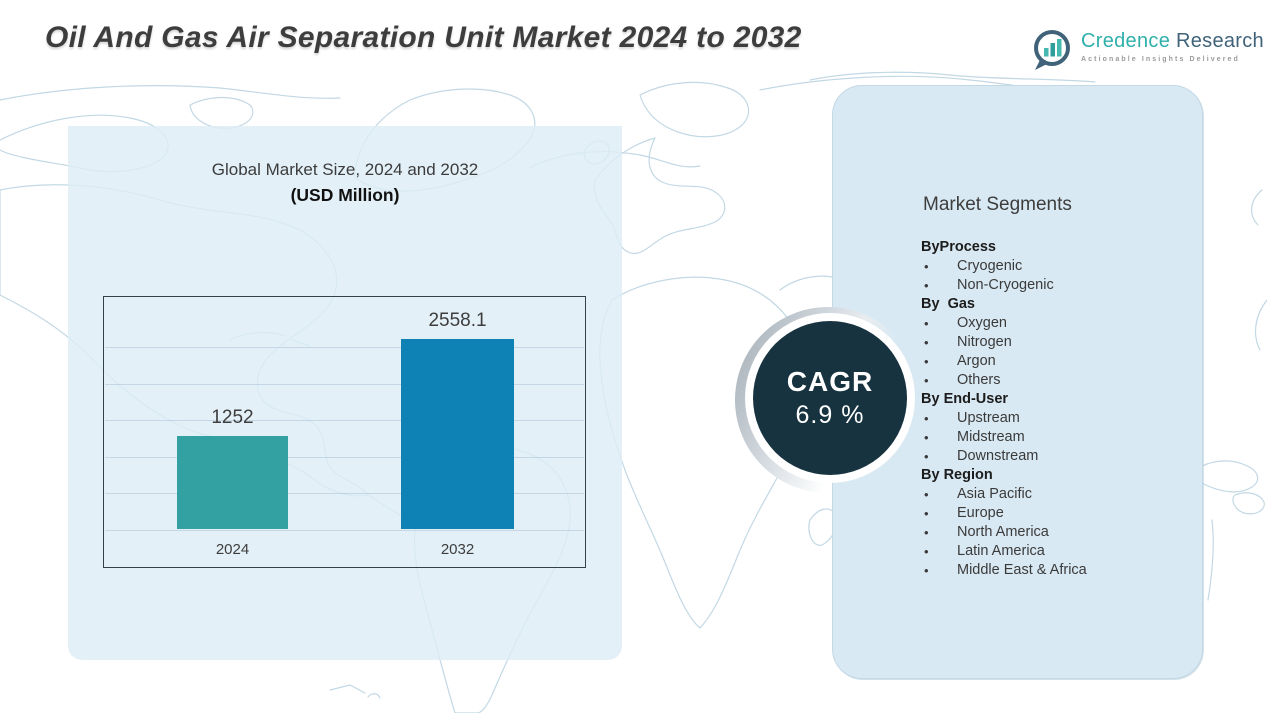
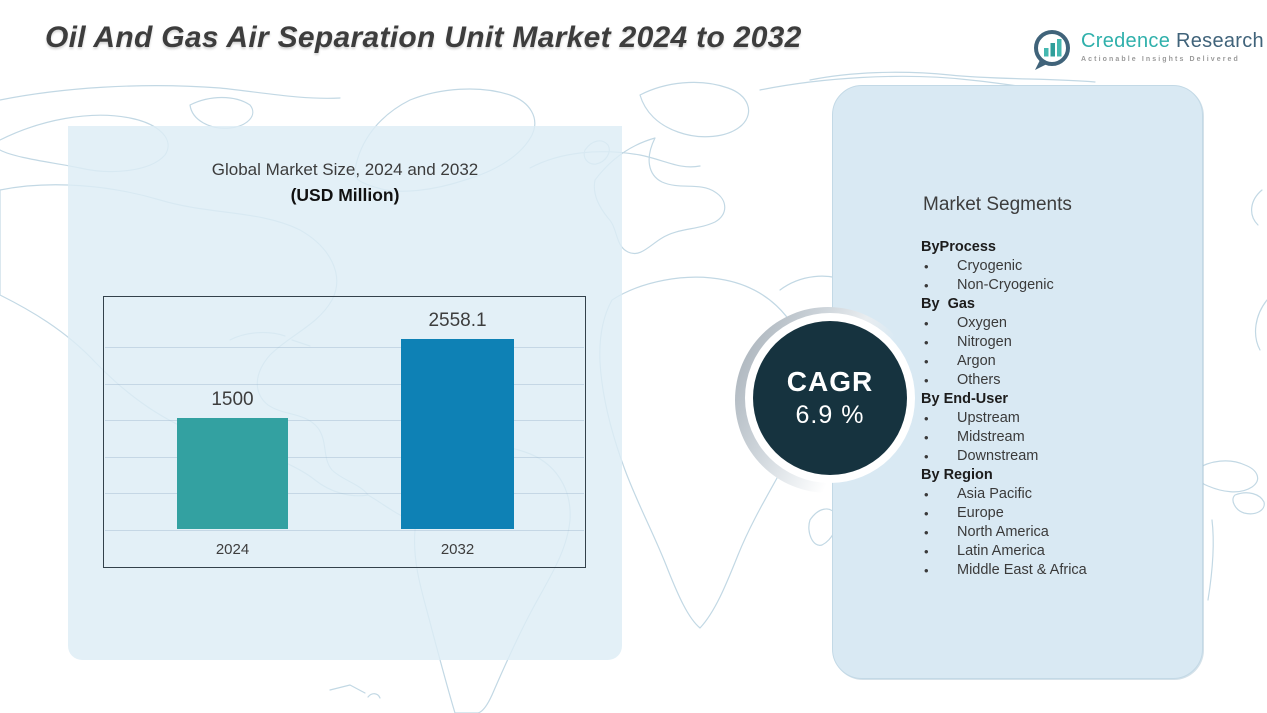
2024: 1252 -> 1500
